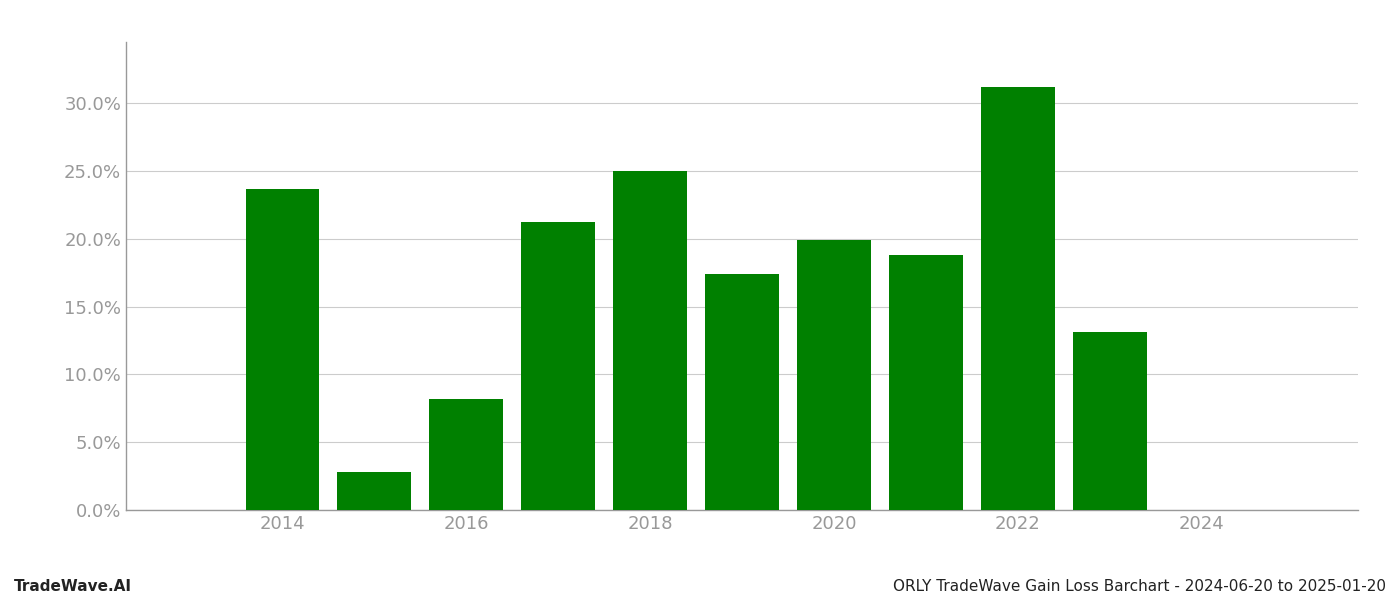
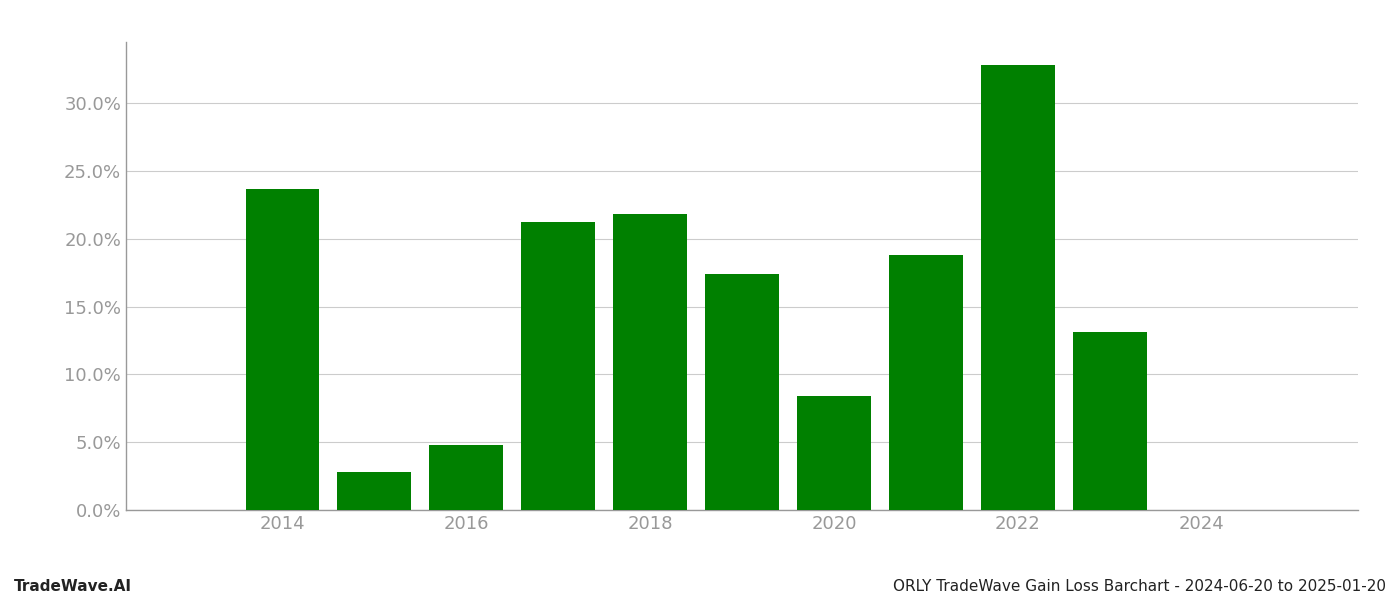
2016: 8.2% -> 4.8%
2018: 25.0% -> 21.8%
2020: 19.9% -> 8.4%
2022: 31.2% -> 32.8%
